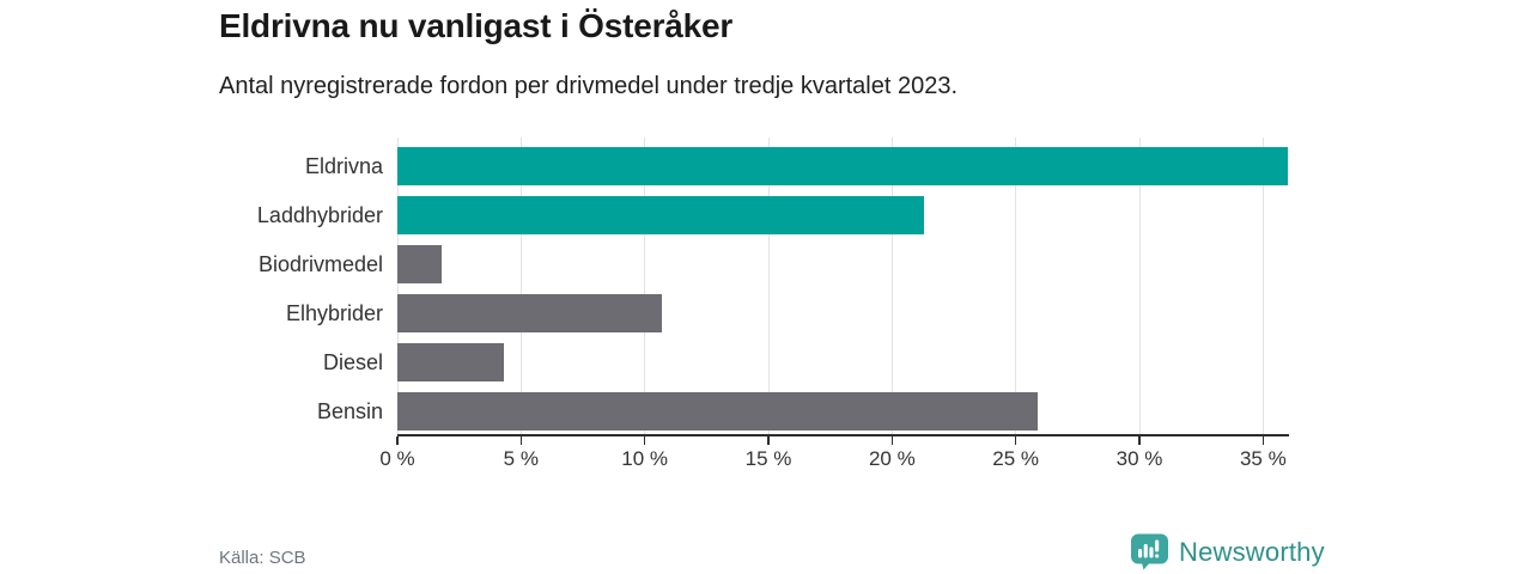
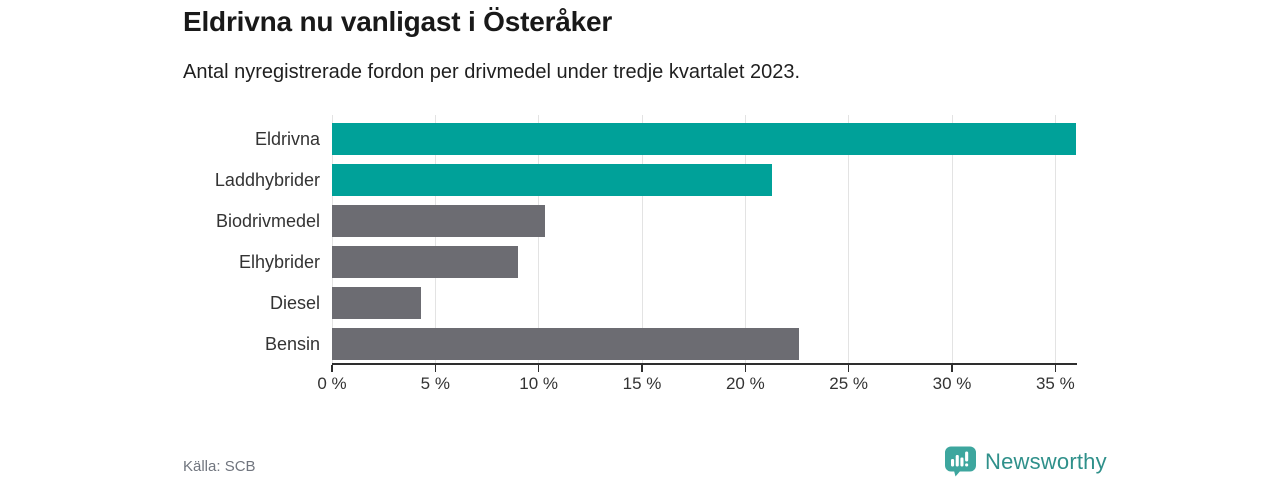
Biodrivmedel: 1.8% -> 10.3%
Elhybrider: 10.7% -> 9.0%
Bensin: 25.9% -> 22.6%
